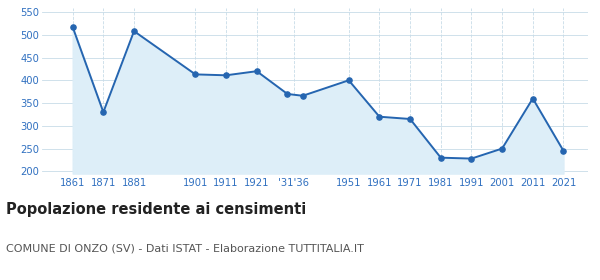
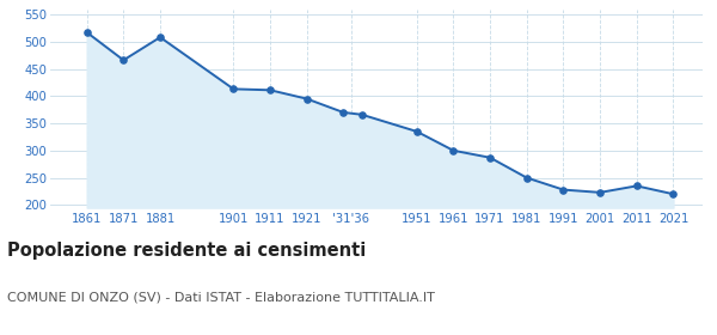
1871: 330 -> 466
1921: 420 -> 395
1951: 400 -> 335
1961: 320 -> 300
1971: 315 -> 287
1981: 230 -> 250
2001: 250 -> 223
2011: 360 -> 235
2021: 245 -> 220
